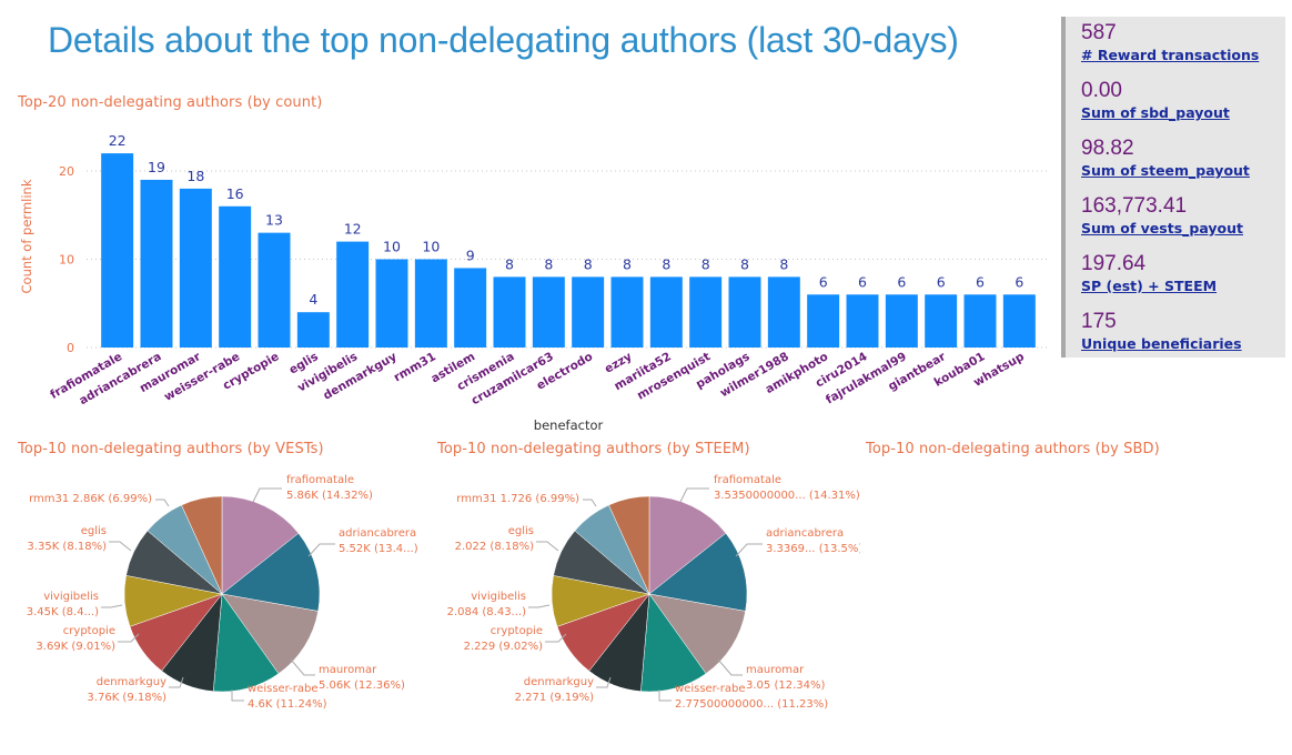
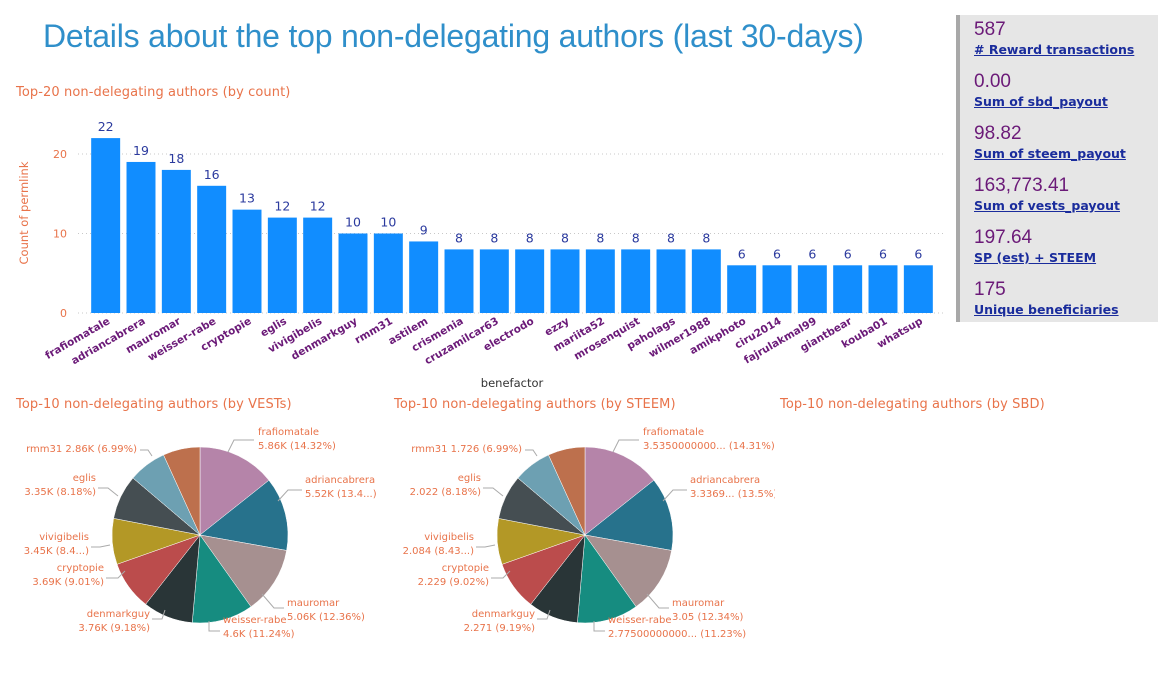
Top-20 non-delegating authors (by count)/eglis: 4 -> 12
